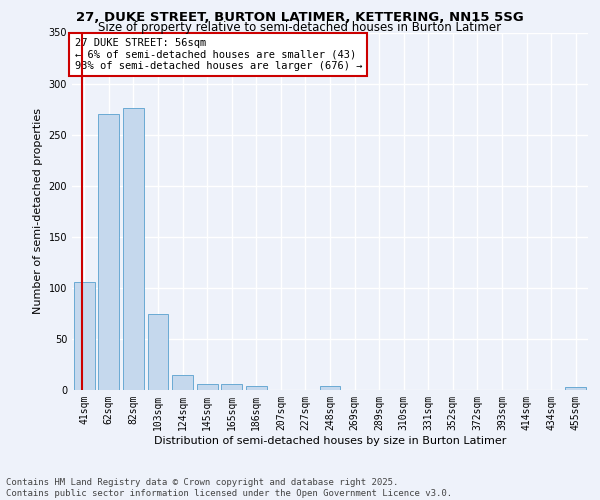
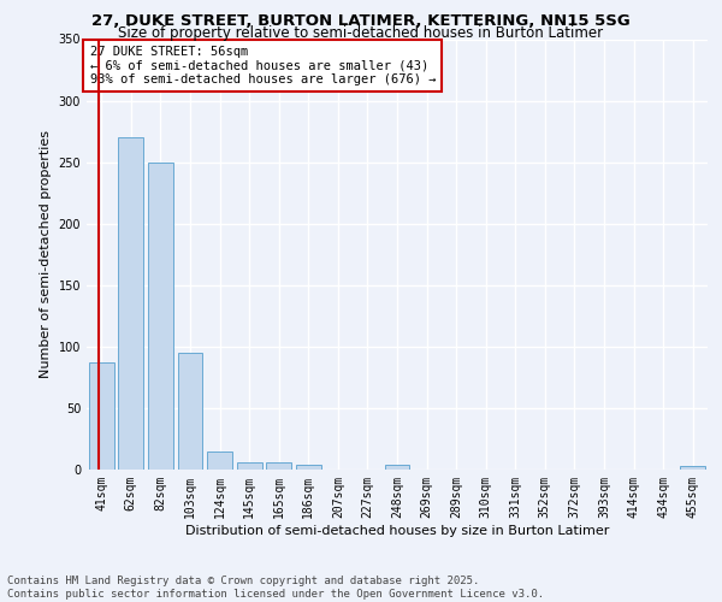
41sqm: 106 -> 87
82sqm: 276 -> 250
103sqm: 74 -> 95
